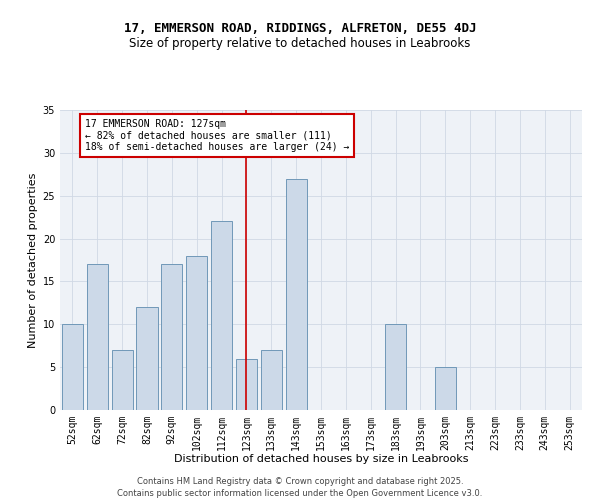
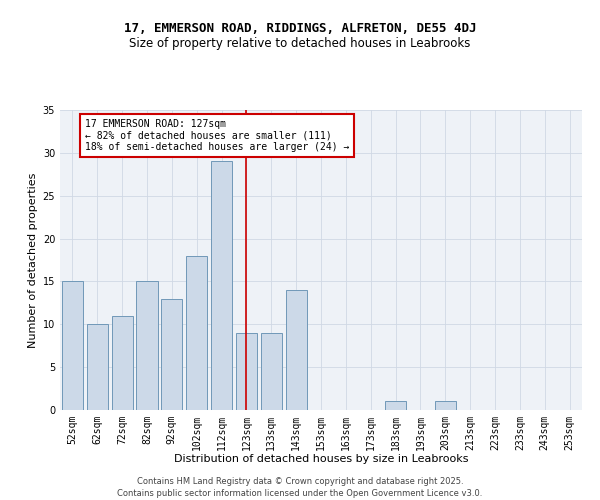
52sqm: 10 -> 15
62sqm: 17 -> 10
72sqm: 7 -> 11
82sqm: 12 -> 15
92sqm: 17 -> 13
112sqm: 22 -> 29
123sqm: 6 -> 9
133sqm: 7 -> 9
143sqm: 27 -> 14
183sqm: 10 -> 1
203sqm: 5 -> 1
